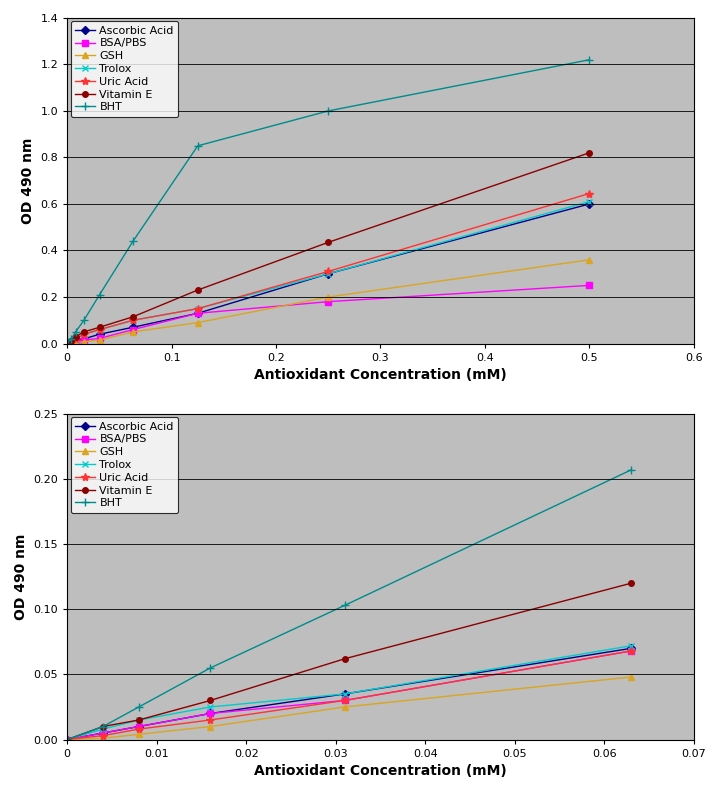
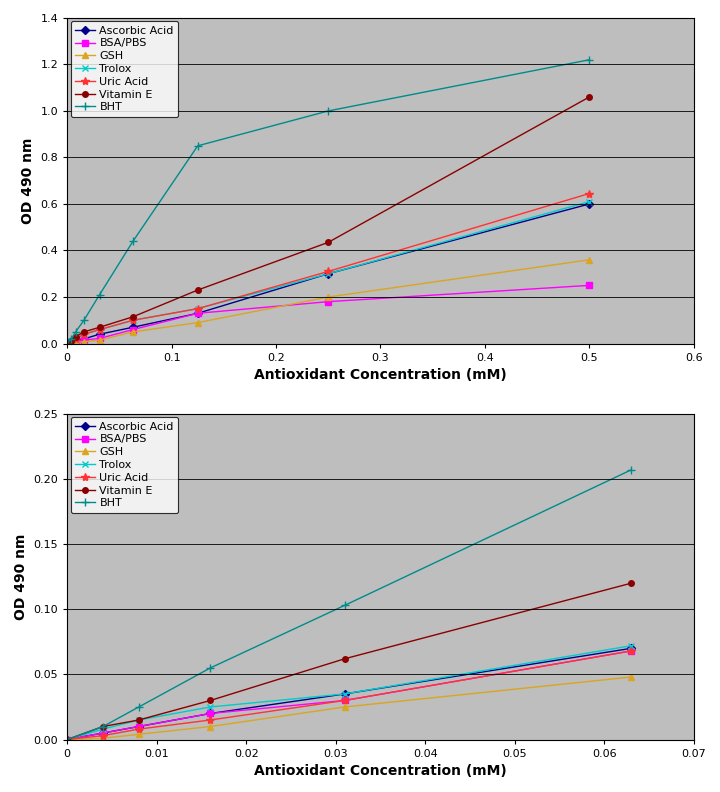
Vitamin E/0.5: 0.820 -> 1.060
